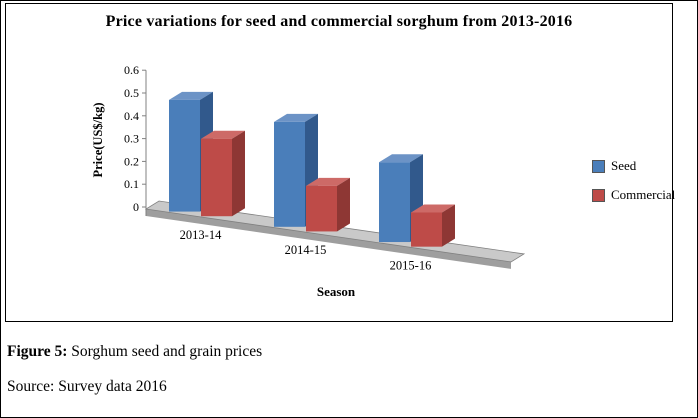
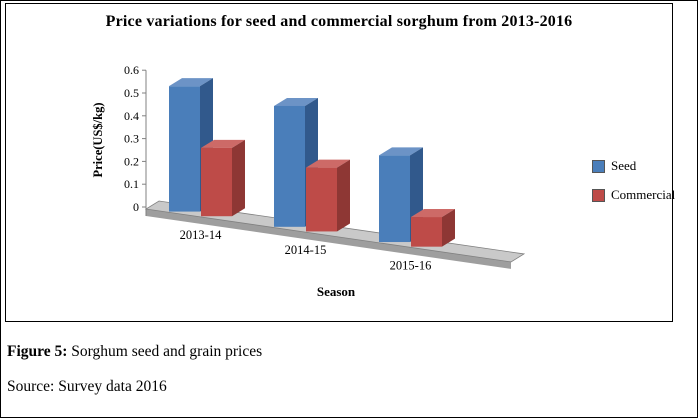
Seed/2013-14: 0.49 -> 0.55
Commercial/2013-14: 0.34 -> 0.30
Seed/2014-15: 0.46 -> 0.53
Commercial/2014-15: 0.20 -> 0.28
Seed/2015-16: 0.35 -> 0.38
Commercial/2015-16: 0.15 -> 0.13
